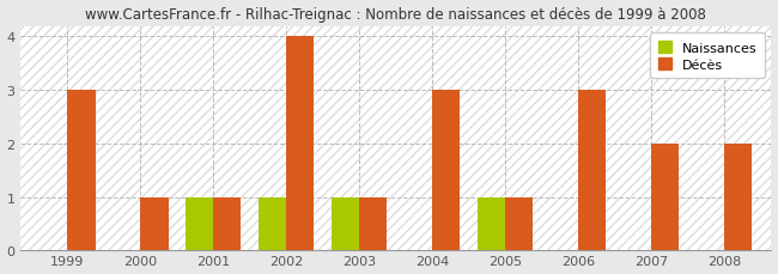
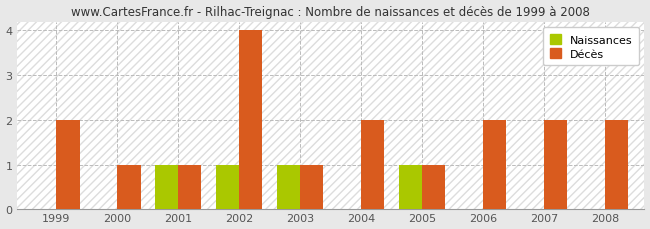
Décès/1999: 3 -> 2
Décès/2004: 3 -> 2
Décès/2006: 3 -> 2
